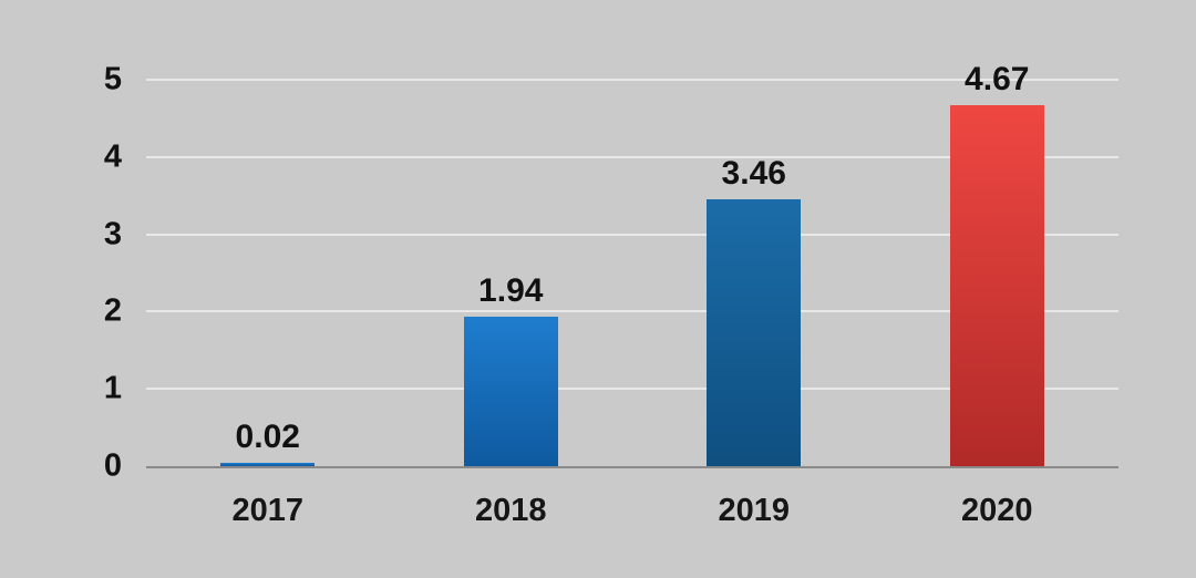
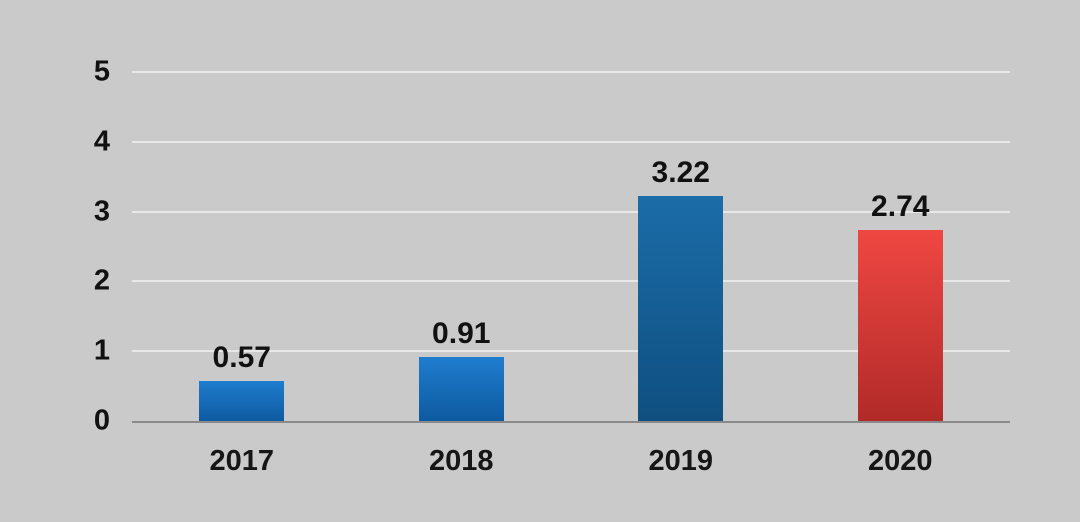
2017: 0.02 -> 0.57
2018: 1.94 -> 0.91
2019: 3.46 -> 3.22
2020: 4.67 -> 2.74
